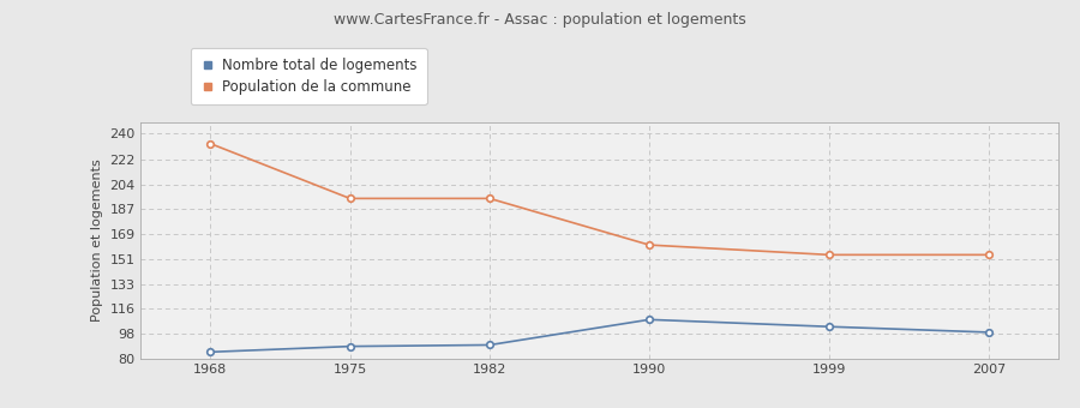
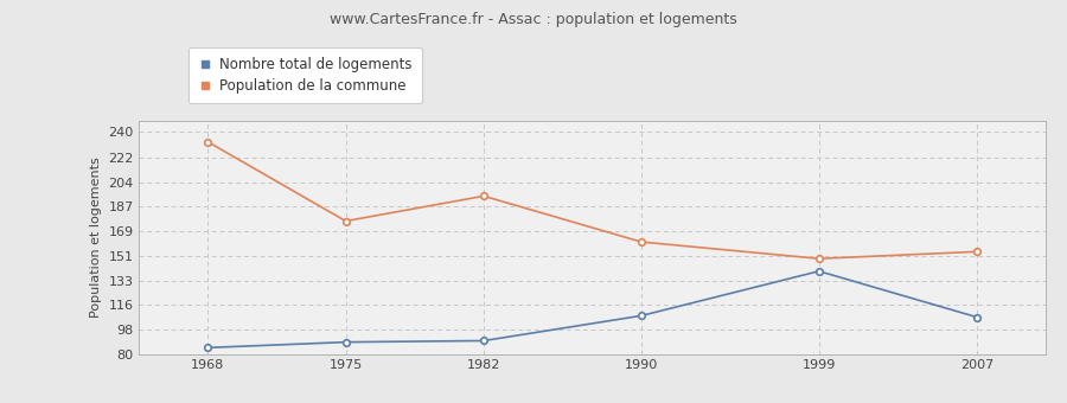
Population de la commune/1975: 194 -> 176
Nombre total de logements/1999: 103 -> 140
Population de la commune/1999: 154 -> 149
Nombre total de logements/2007: 99 -> 107
